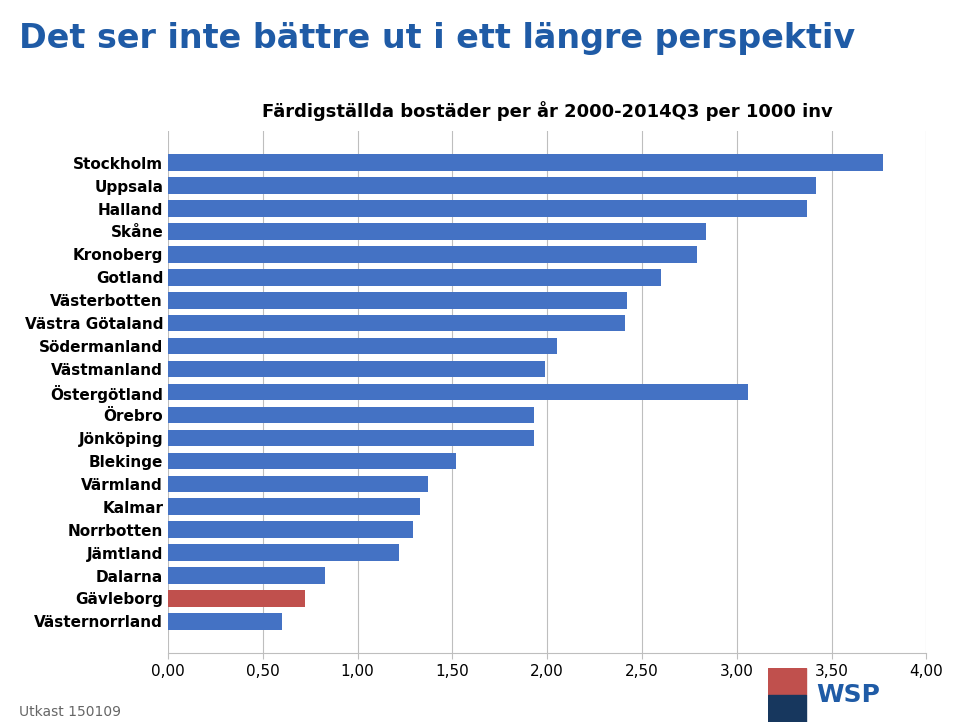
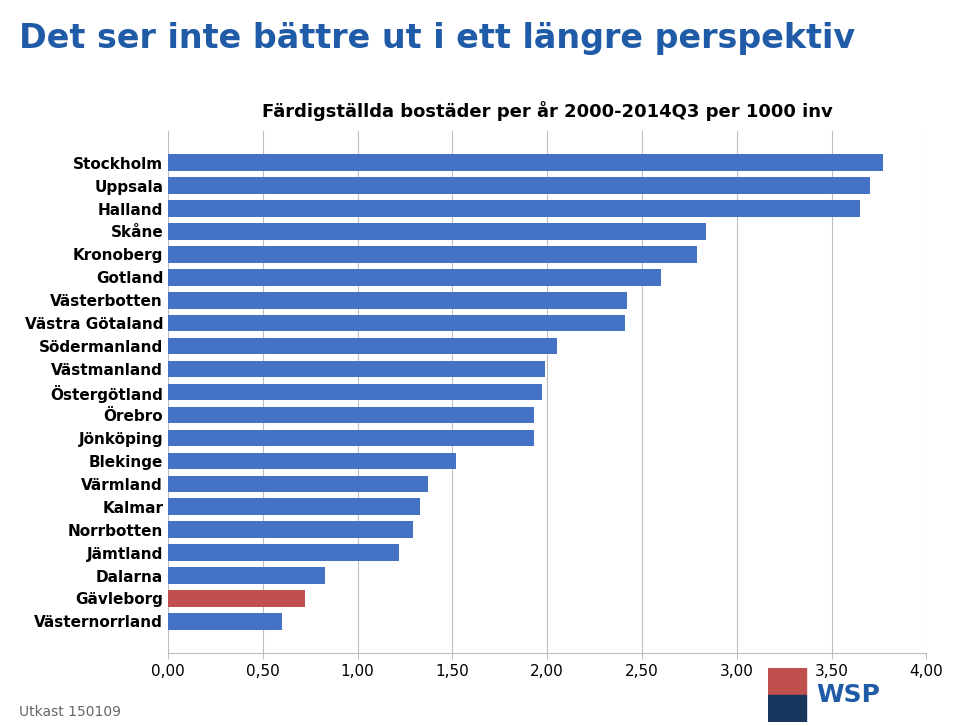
Uppsala: 3,42 -> 3,70
Halland: 3,37 -> 3,65
Östergötland: 3,06 -> 1,97
